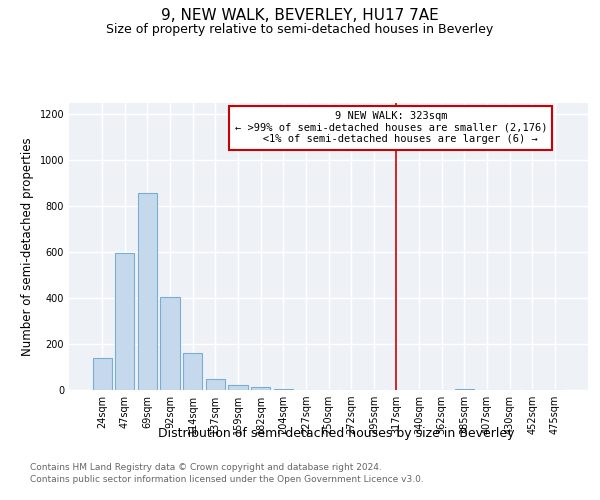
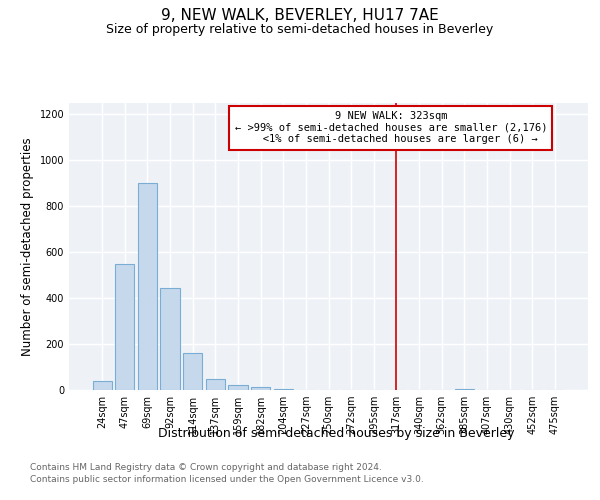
24sqm: 140 -> 40
47sqm: 595 -> 550
69sqm: 855 -> 900
92sqm: 405 -> 445
